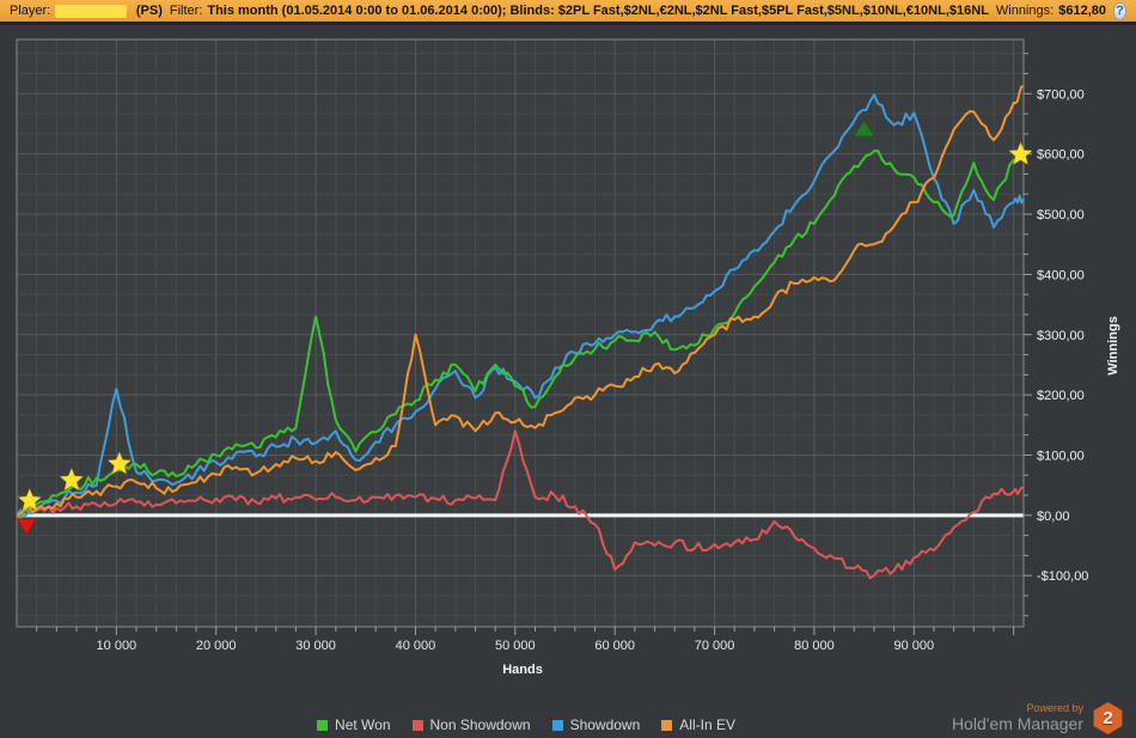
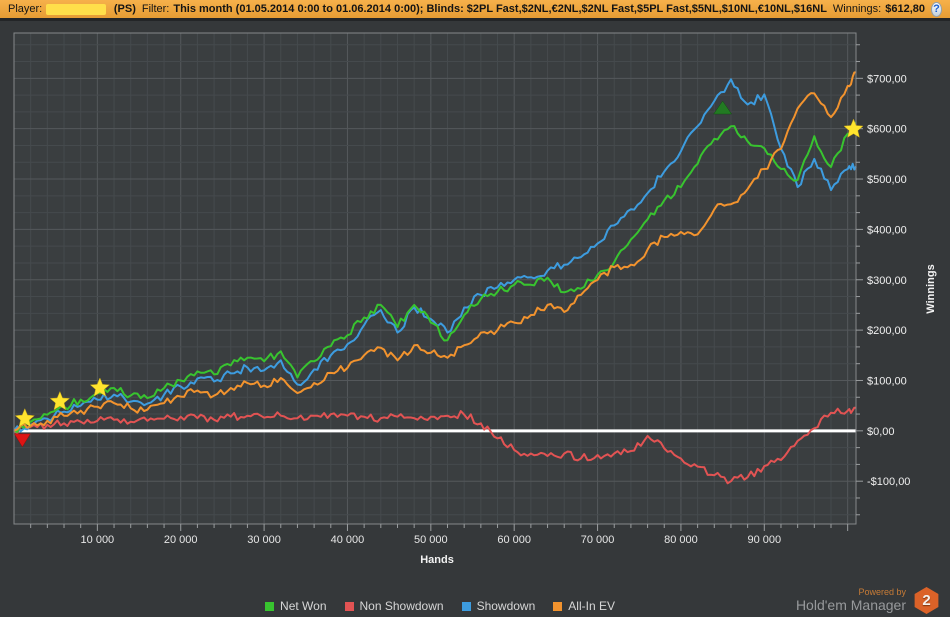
Showdown/10000: $210 -> $60
Net Won/30000: $330 -> $140
All-In EV/40000: $300 -> $120
Non Showdown/50000: $140 -> $30
Non Showdown/60000: -$90 -> -$40
